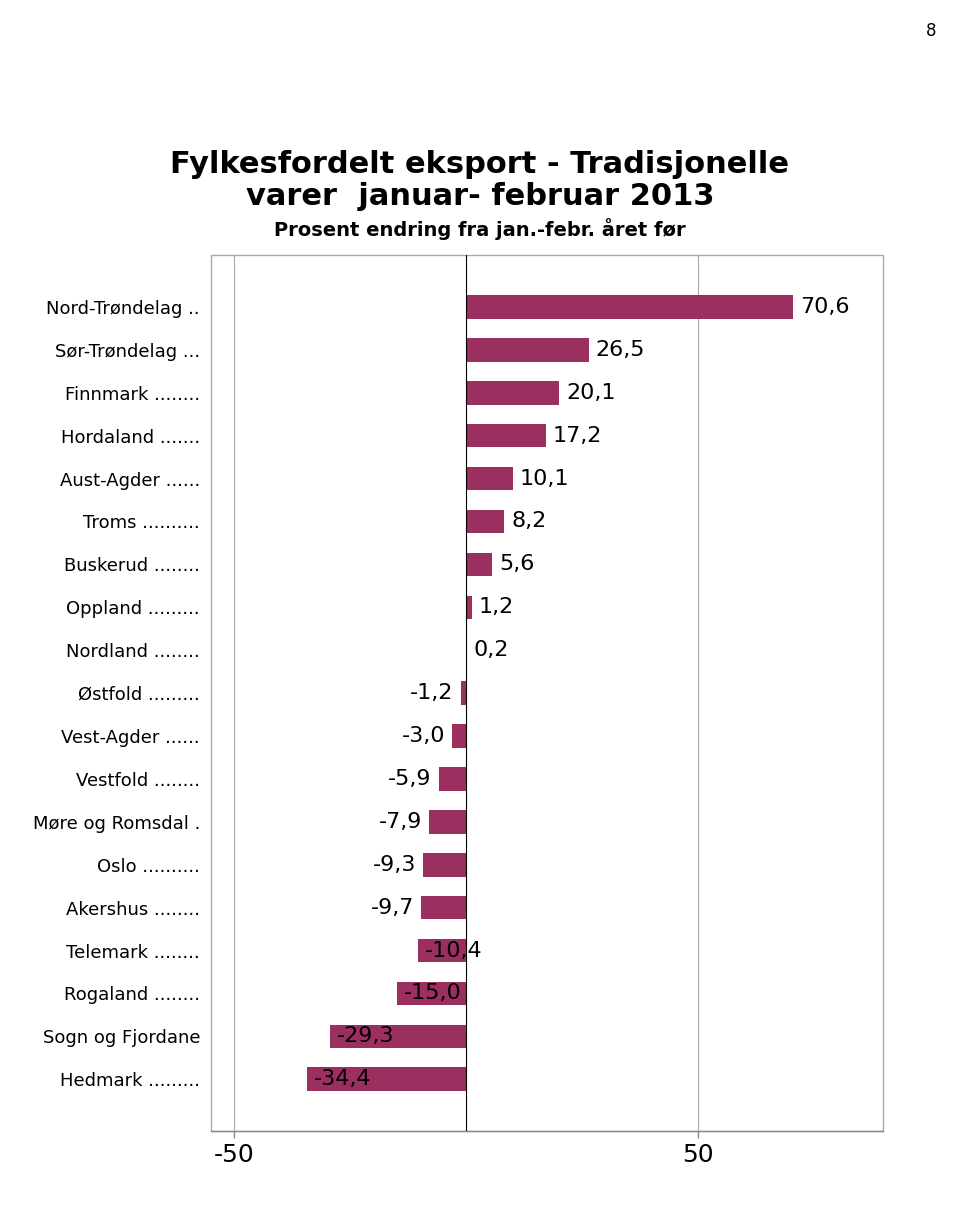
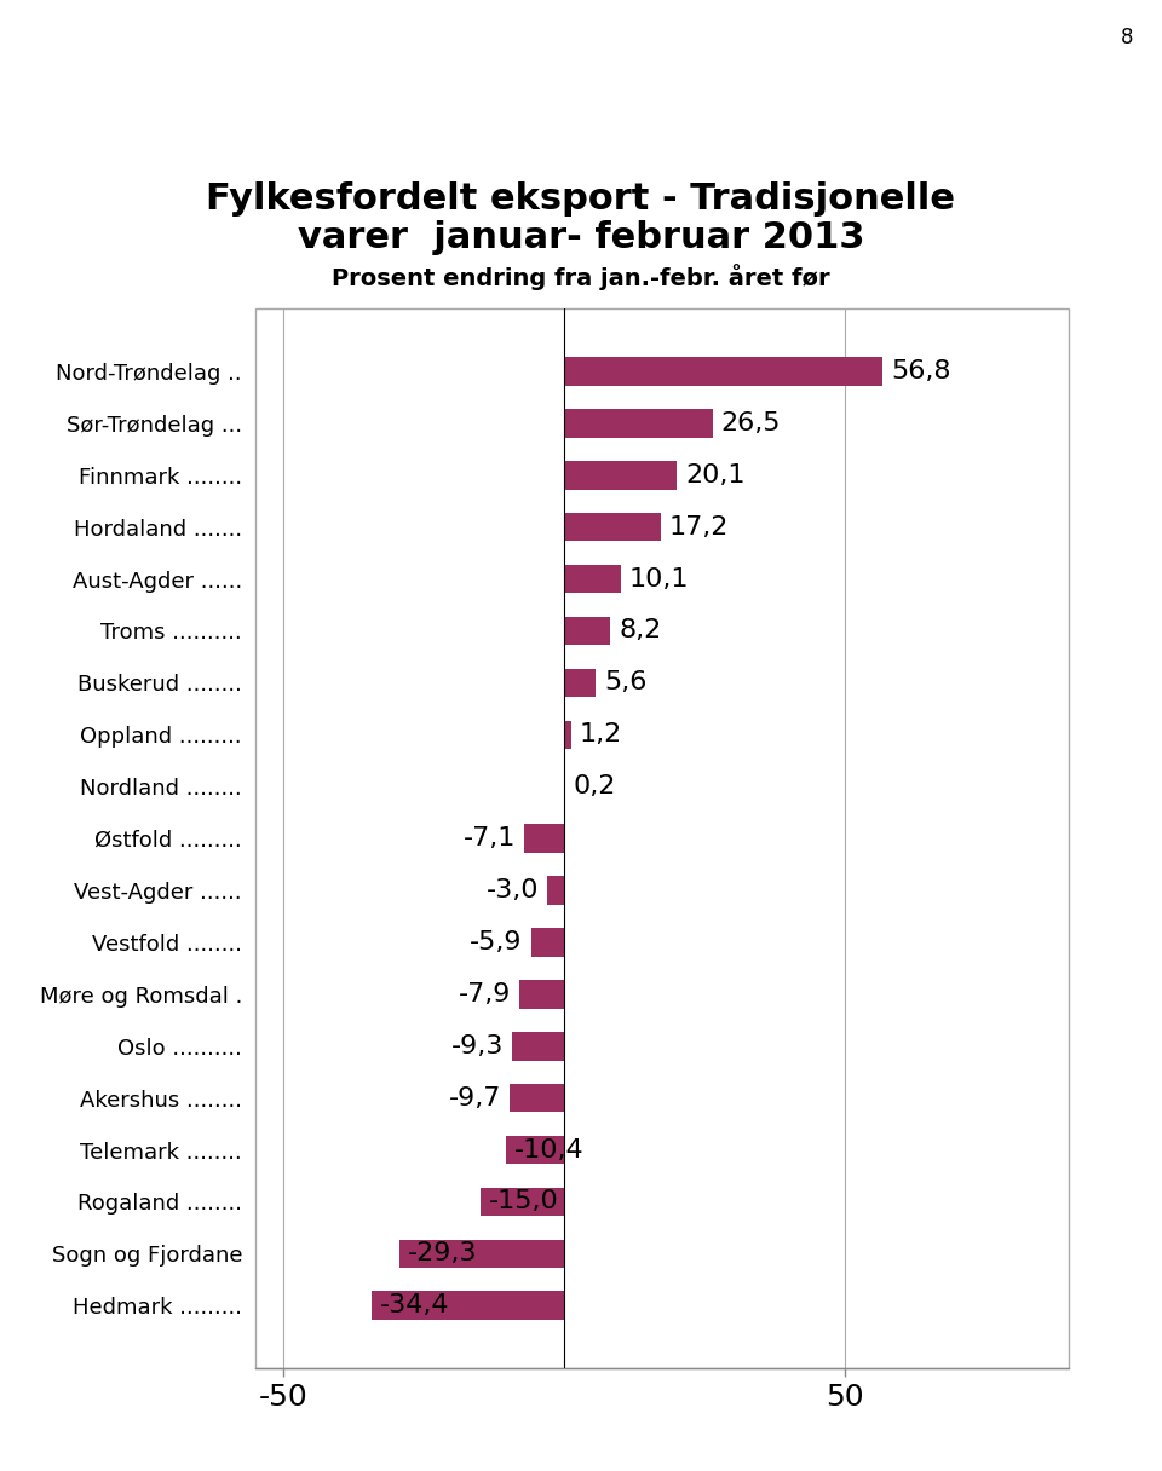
Nord-Trøndelag ..: 70,6 -> 56,8
Østfold .........: -1,2 -> -7,1
